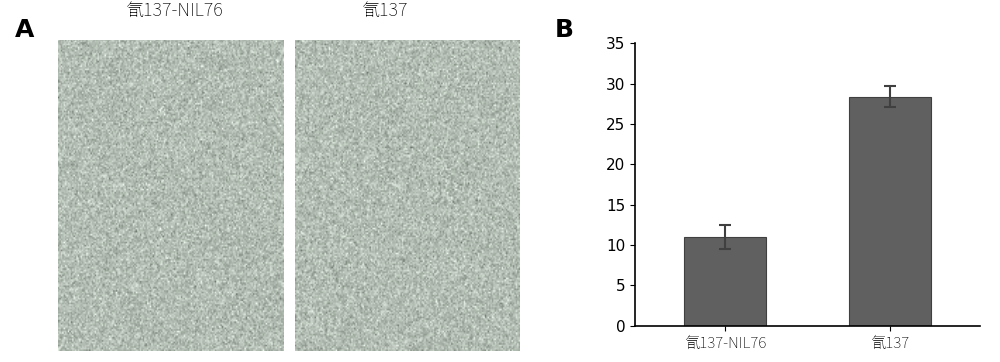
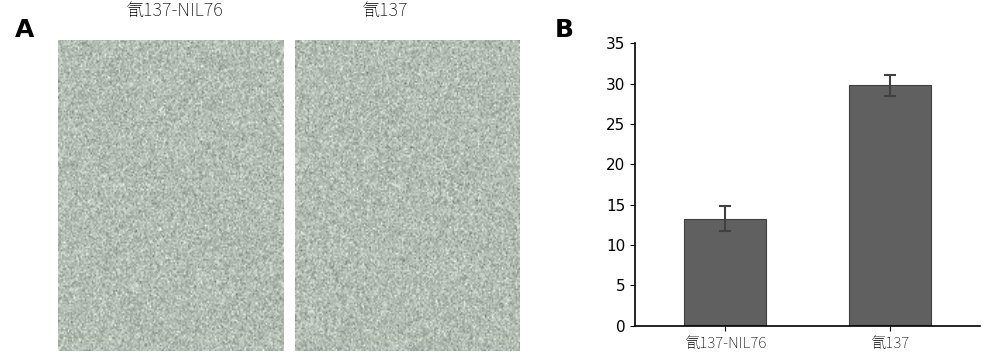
氜137-NIL76: 11.0 -> 13.3
氜137: 28.4 -> 29.8
